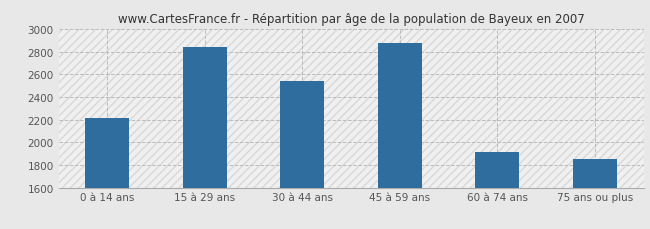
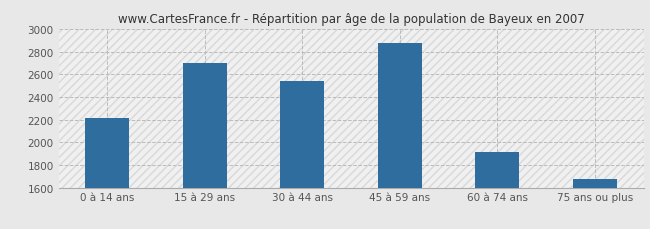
15 à 29 ans: 2840 -> 2700
75 ans ou plus: 1850 -> 1680
